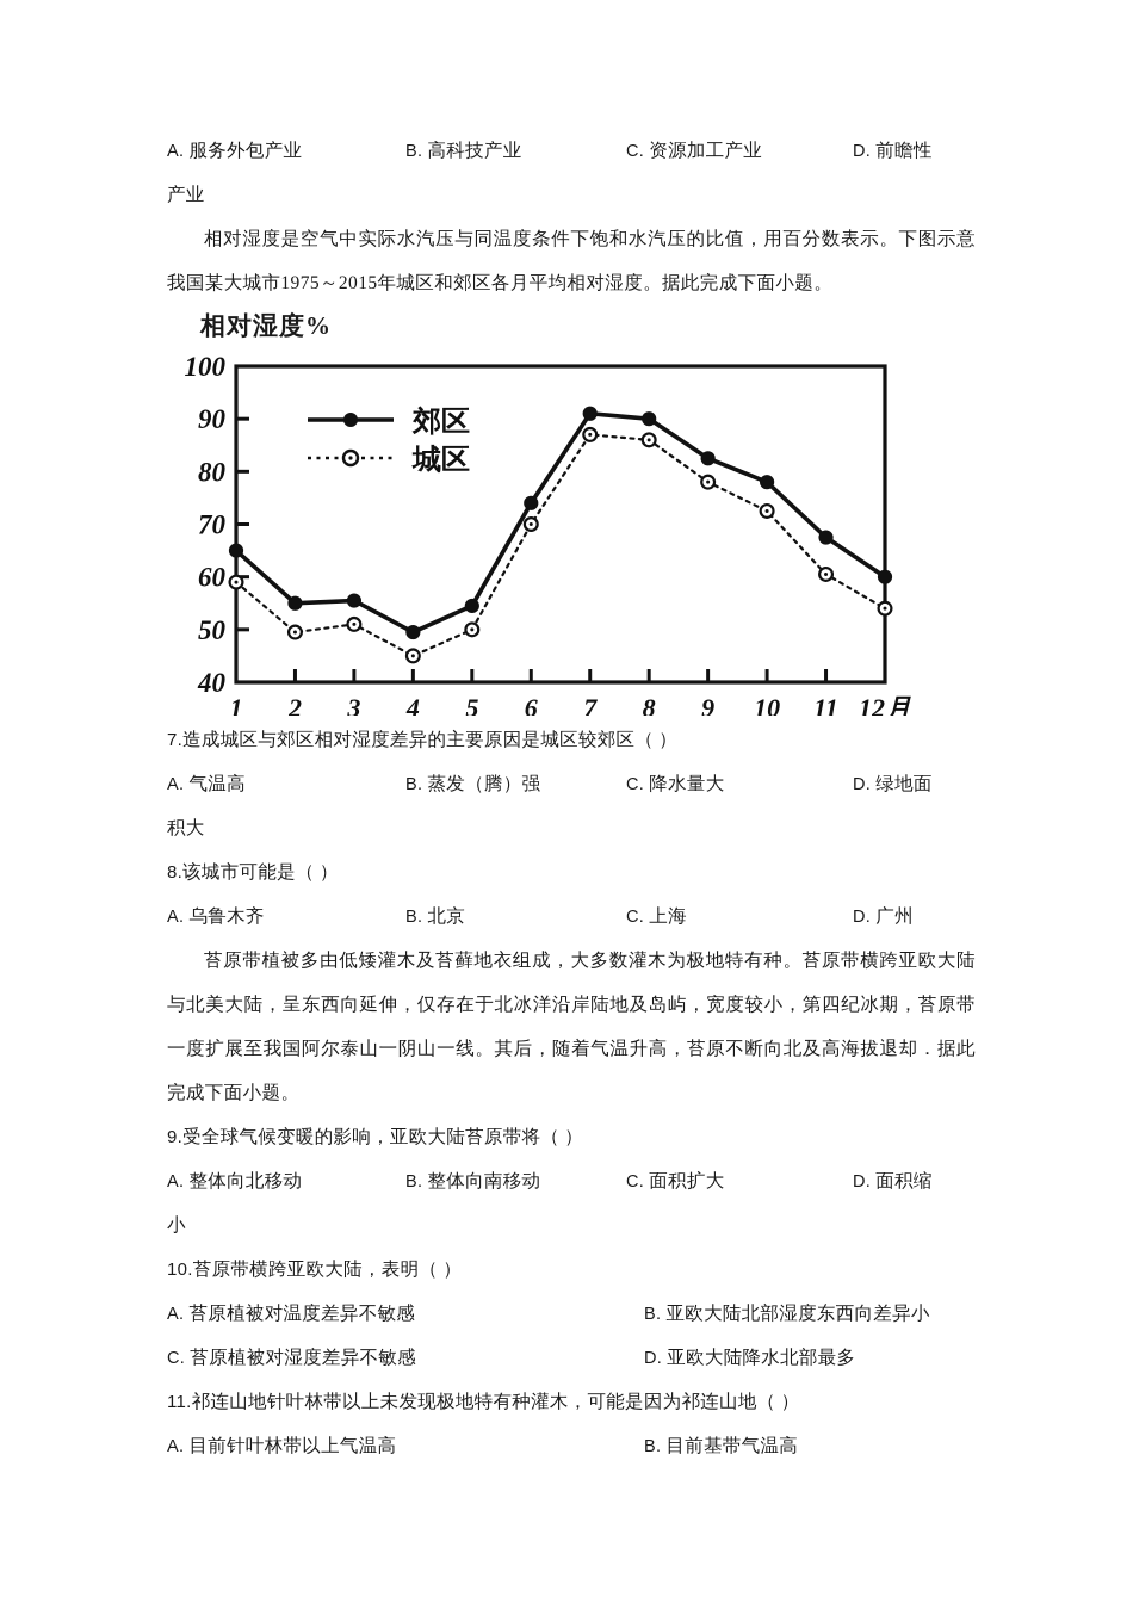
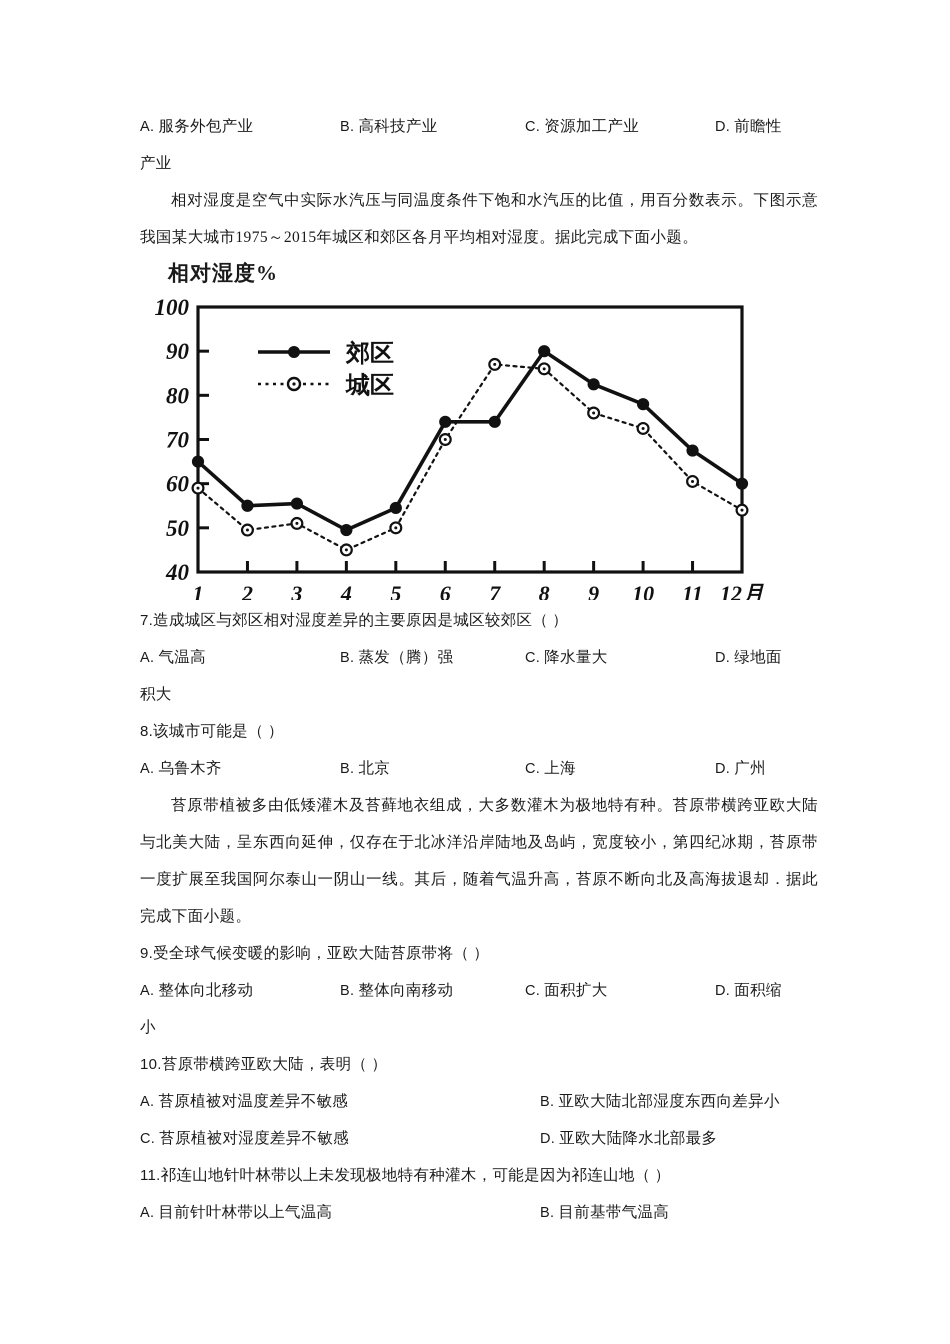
郊区/7: 91 -> 74
城区/9: 78 -> 76
